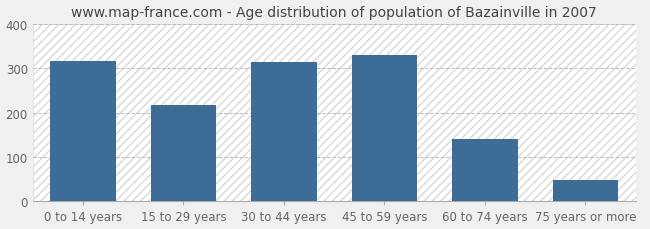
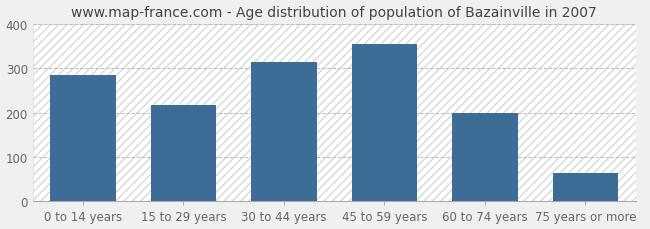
0 to 14 years: 317 -> 285
45 to 59 years: 330 -> 355
60 to 74 years: 140 -> 200
75 years or more: 48 -> 65
